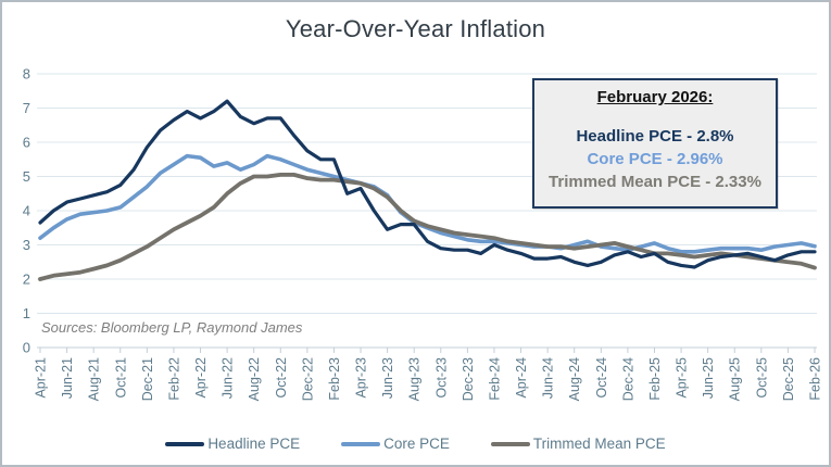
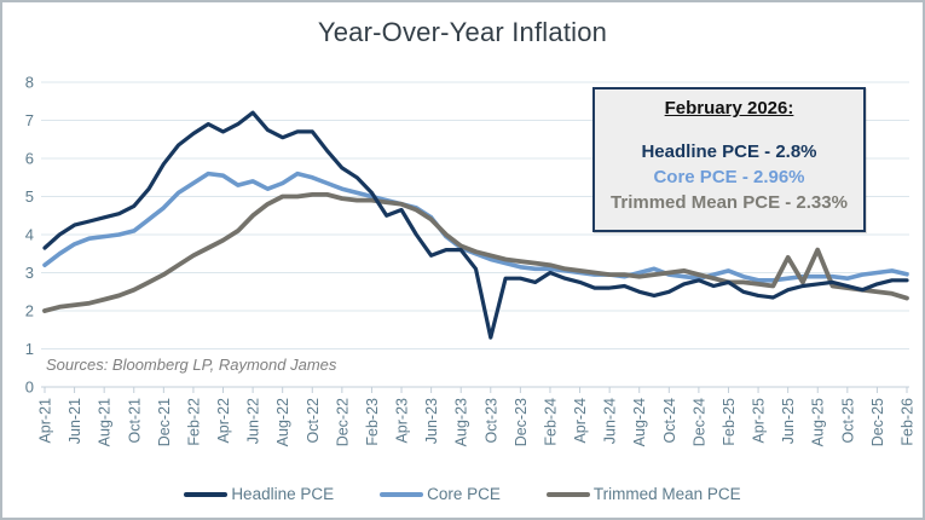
Headline PCE/Feb-23: 5.5 -> 5.1
Headline PCE/Oct-23: 2.9 -> 1.3
Trimmed Mean PCE/Jun-25: 2.7 -> 3.4
Trimmed Mean PCE/Aug-25: 2.7 -> 3.6
